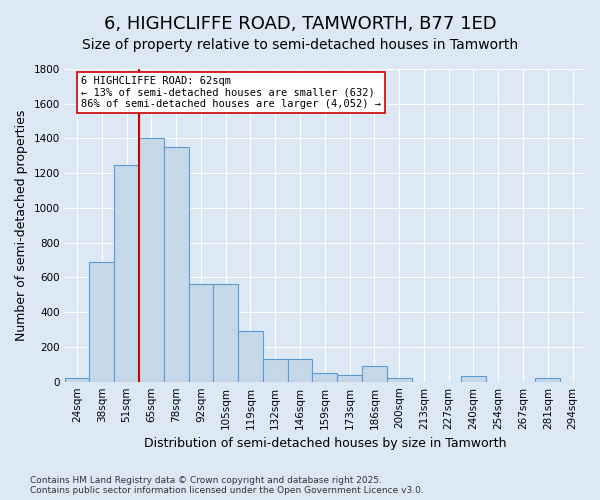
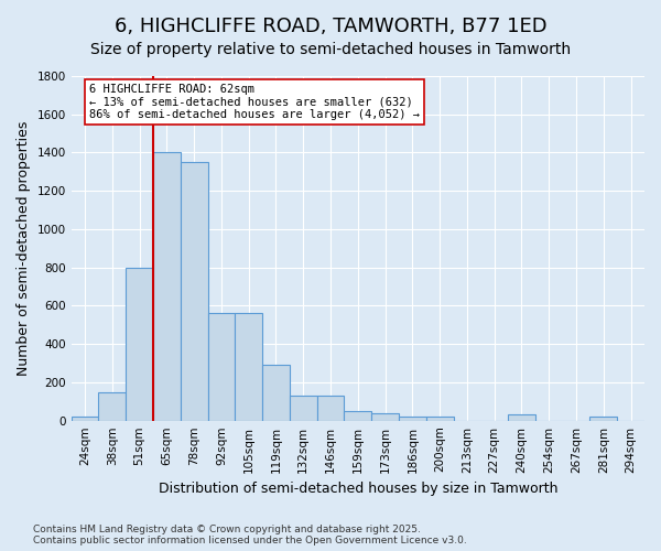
38sqm: 690 -> 150
51sqm: 1250 -> 800
186sqm: 90 -> 20
